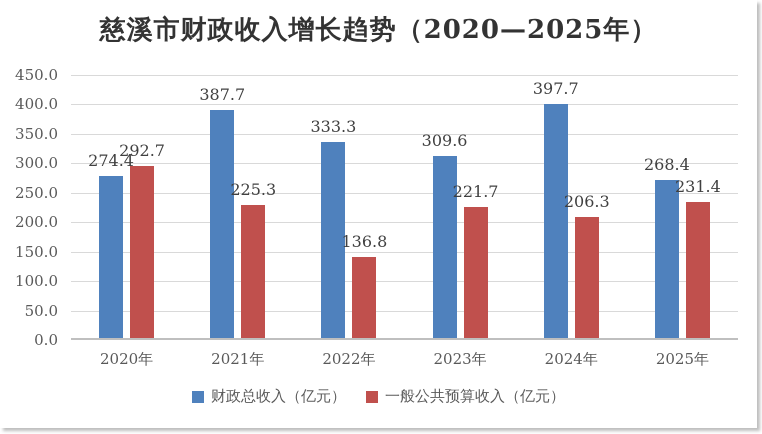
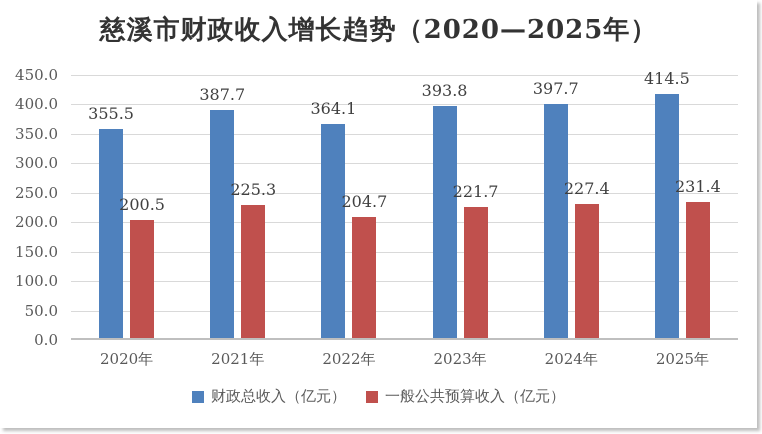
财政总收入（亿元）/2020年: 274.4 -> 355.5
一般公共预算收入（亿元）/2020年: 292.7 -> 200.5
财政总收入（亿元）/2022年: 333.3 -> 364.1
一般公共预算收入（亿元）/2022年: 136.8 -> 204.7
财政总收入（亿元）/2023年: 309.6 -> 393.8
一般公共预算收入（亿元）/2024年: 206.3 -> 227.4
财政总收入（亿元）/2025年: 268.4 -> 414.5
